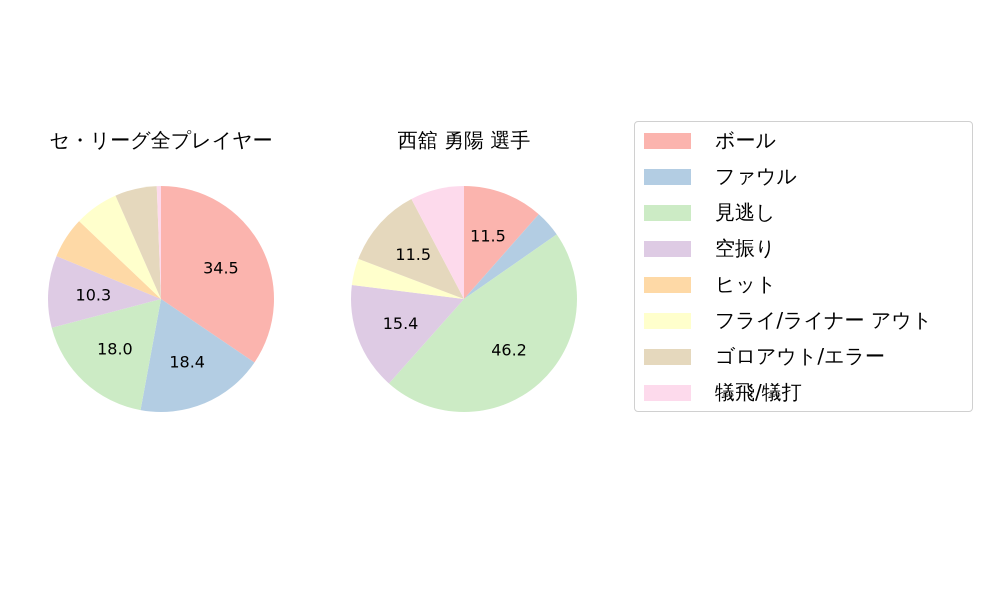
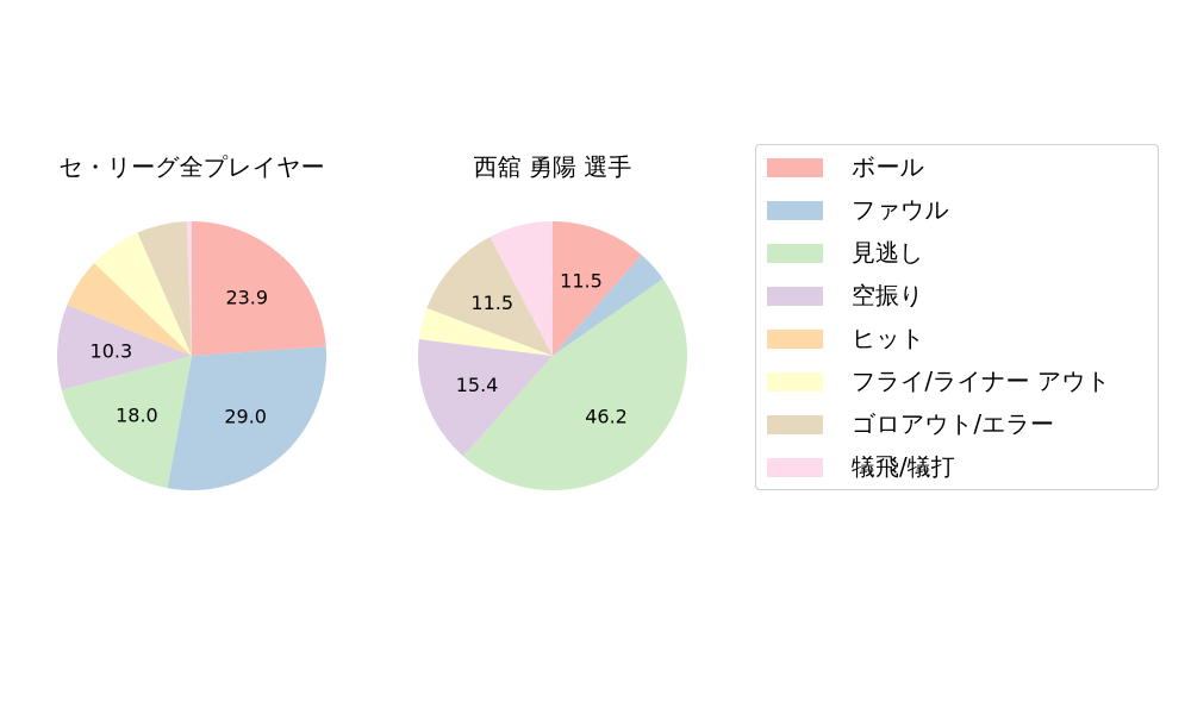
セ・リーグ全プレイヤー/ボール: 34.5 -> 23.9
セ・リーグ全プレイヤー/ファウル: 18.4 -> 29.0
